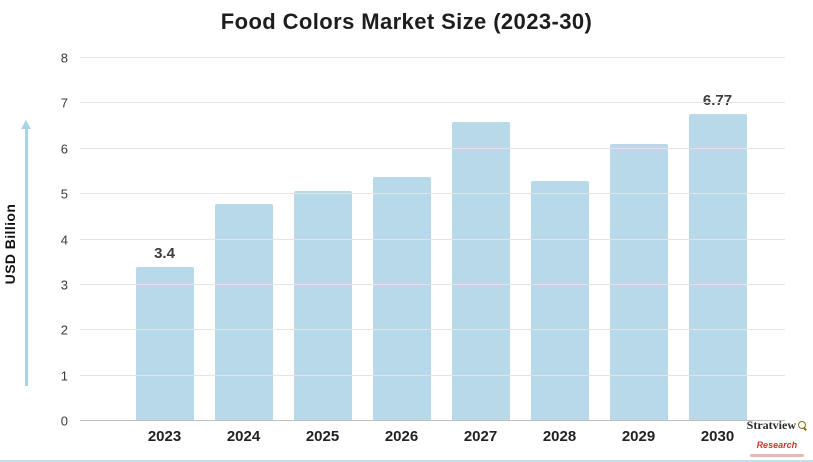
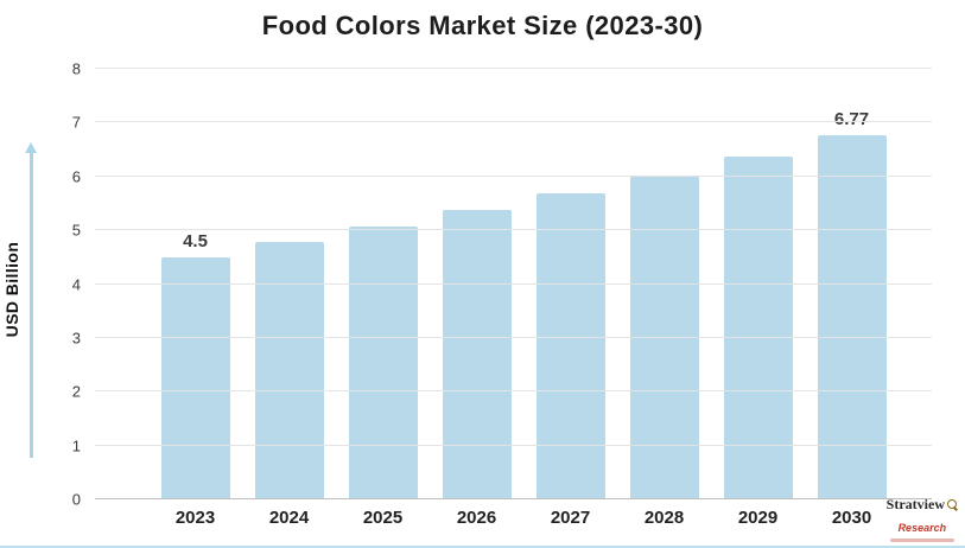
2023: 3.4 -> 4.5
2027: 6.6 -> 5.7
2028: 5.3 -> 6.0
2029: 6.1 -> 6.4
